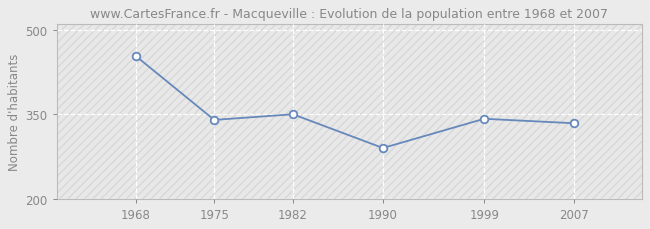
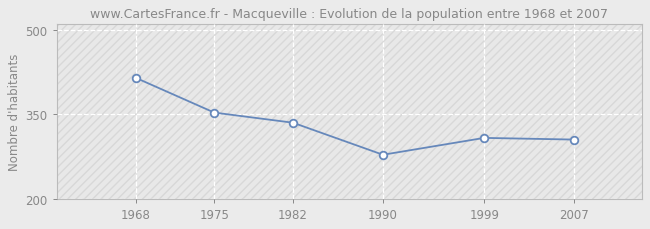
1968: 454 -> 415
1975: 340 -> 353
1982: 350 -> 335
1990: 290 -> 278
1999: 342 -> 308
2007: 334 -> 305
